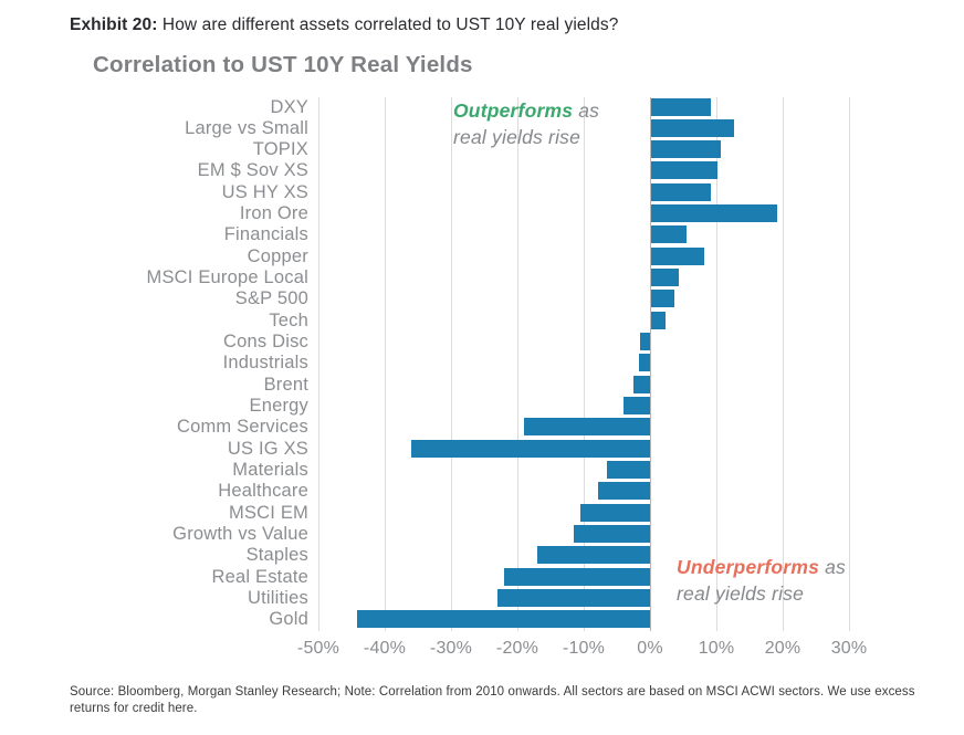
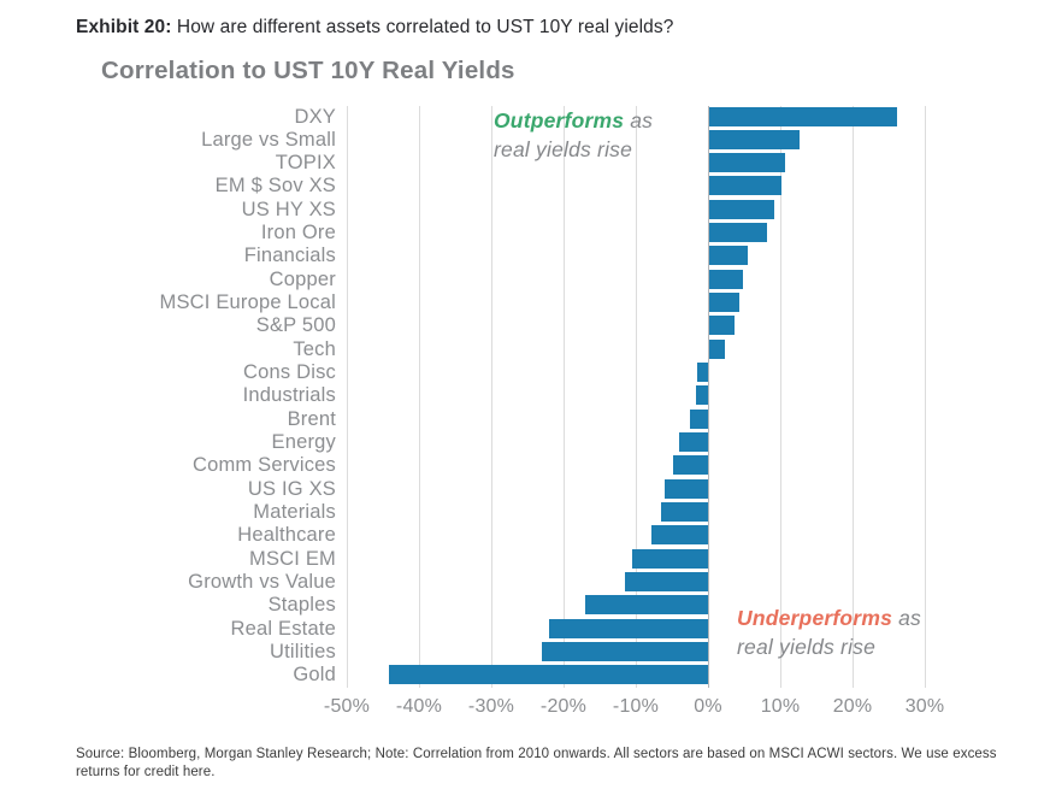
DXY: 9% -> 26%
Iron Ore: 19% -> 8%
Copper: 8% -> 5%
Comm Services: -19% -> -5%
US IG XS: -36% -> -6%
